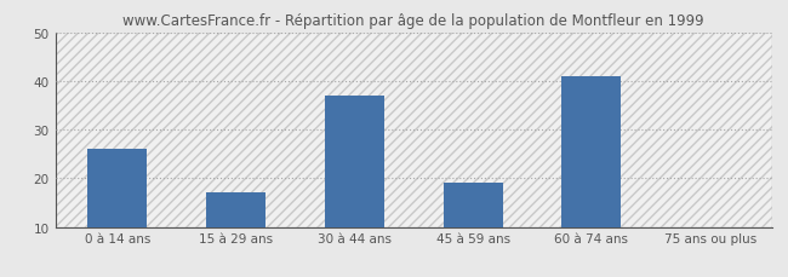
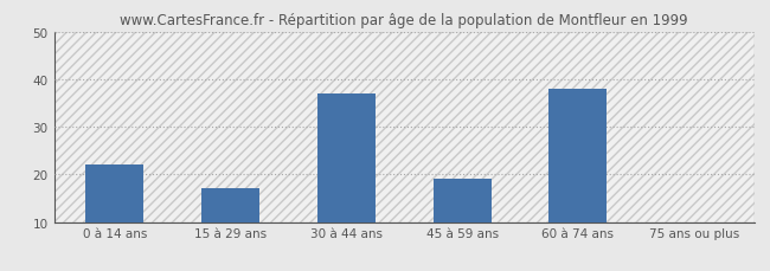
0 à 14 ans: 26 -> 22
60 à 74 ans: 41 -> 38
